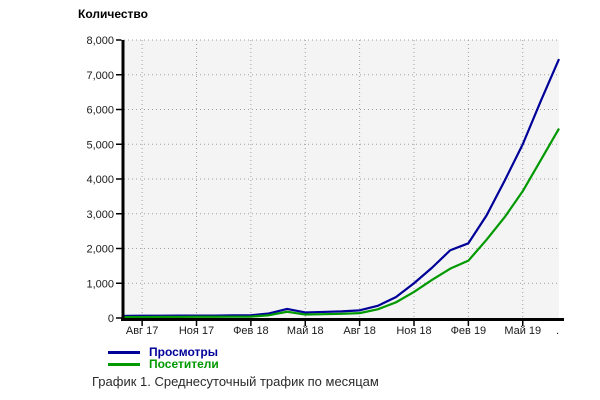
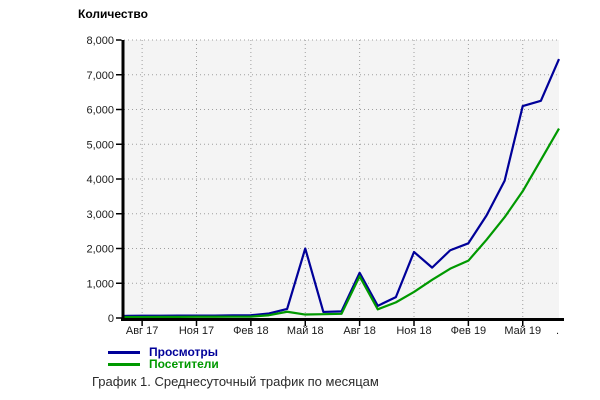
Просмотры/Май 18: 200 -> 2000
Просмотры/Авг 18: 200 -> 1300
Посетители/Авг 18: 100 -> 1200
Просмотры/Ноя 18: 1000 -> 1900
Просмотры/Май 19: 5000 -> 6100
